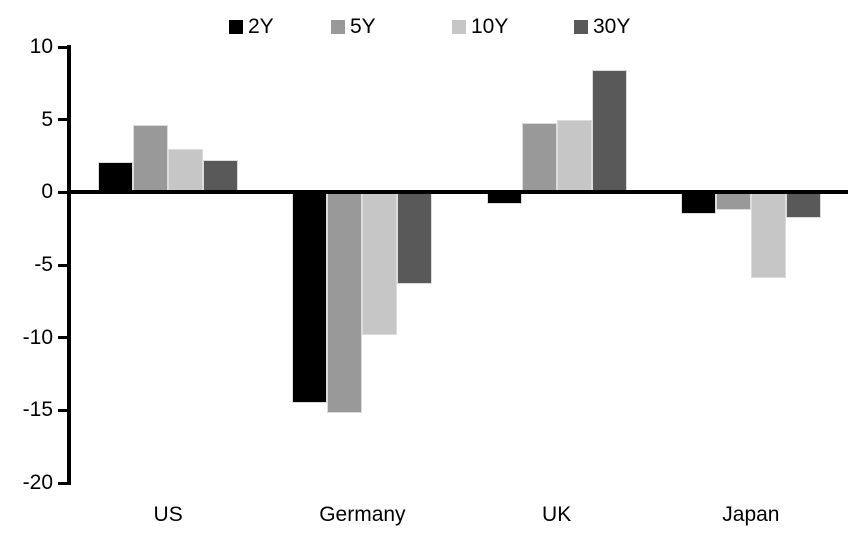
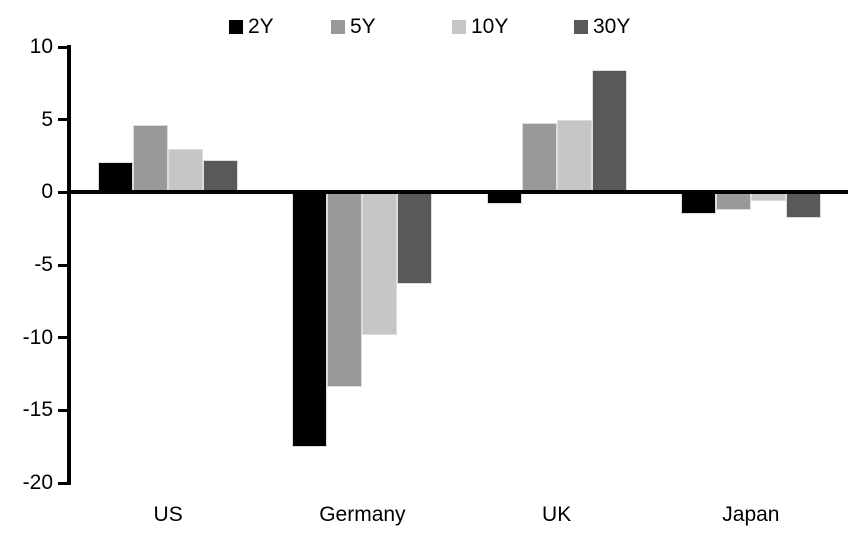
2Y/Germany: -14.5 -> -17.5
5Y/Germany: -15.2 -> -13.4
10Y/Japan: -5.9 -> -0.6
